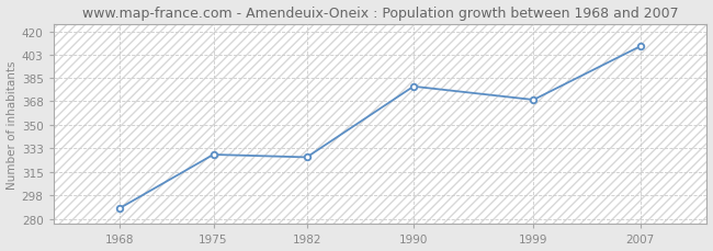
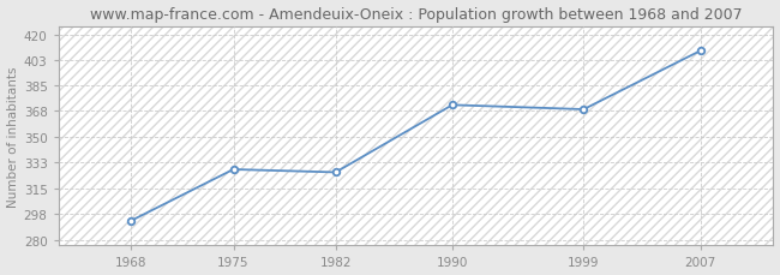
1968: 288 -> 293
1990: 379 -> 372
